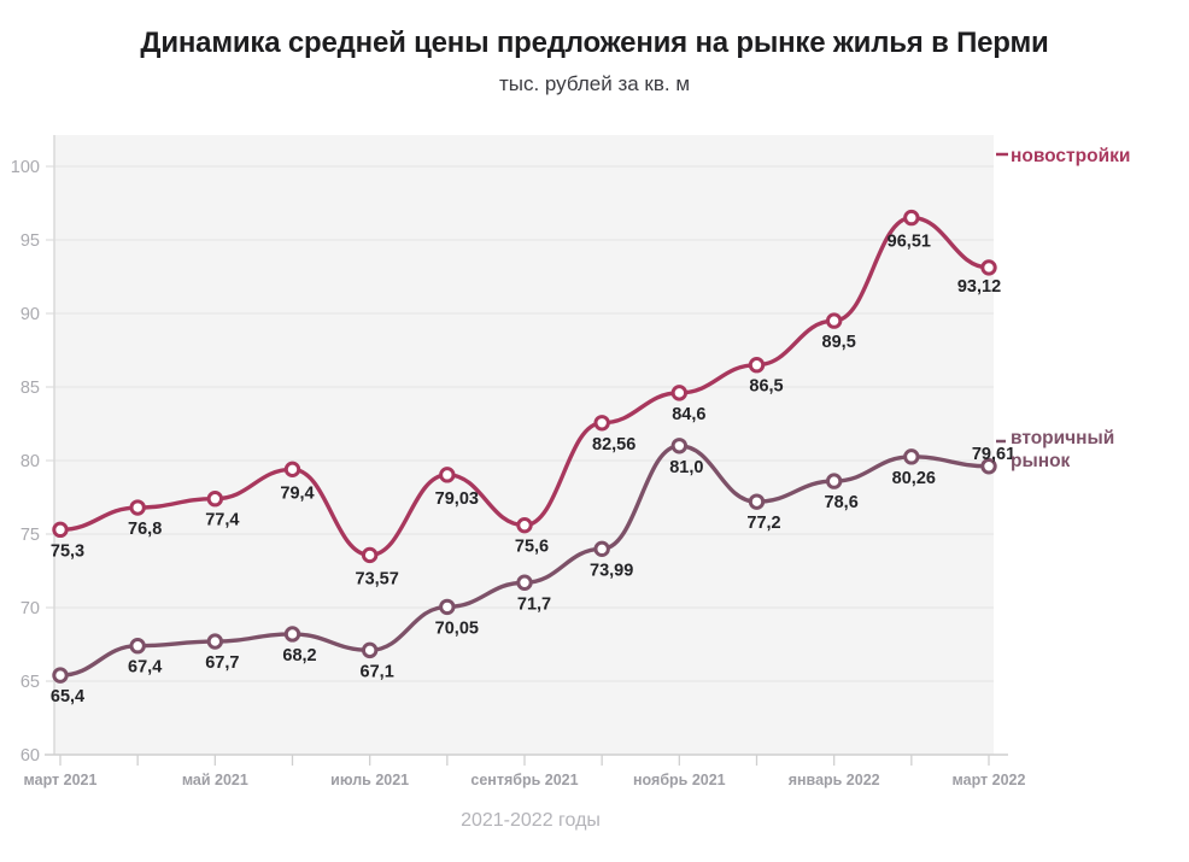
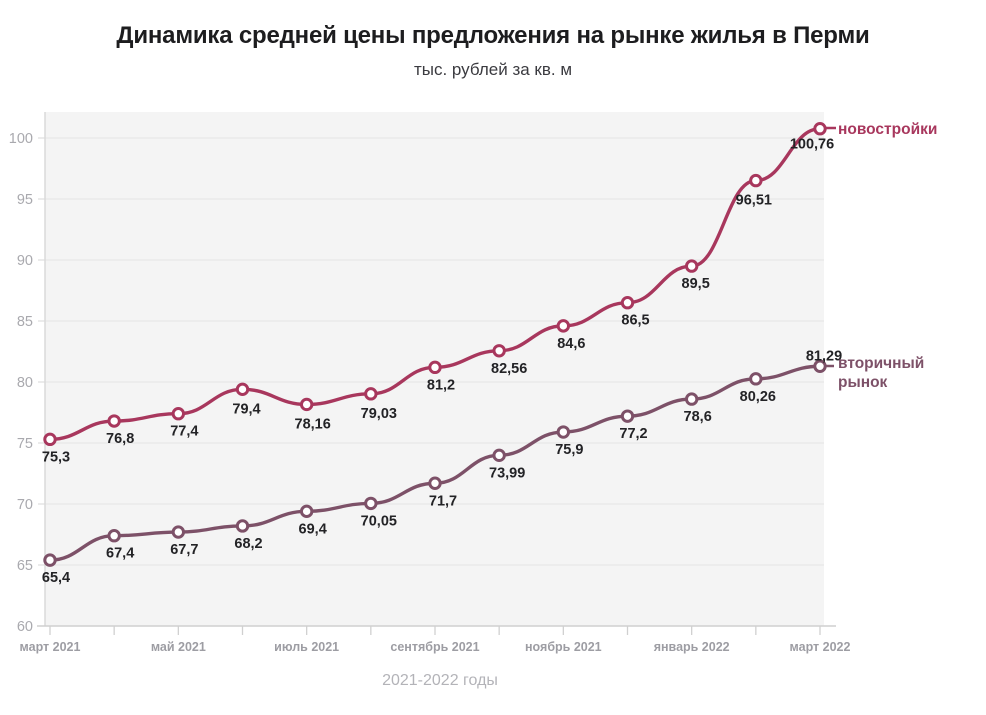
новостройки/июль 2021: 73,57 -> 78,16
вторичный рынок/июль 2021: 67,1 -> 69,4
новостройки/сентябрь 2021: 75,6 -> 81,2
вторичный рынок/ноябрь 2021: 81,0 -> 75,9
новостройки/март 2022: 93,12 -> 100,76
вторичный рынок/март 2022: 79,61 -> 81,29
